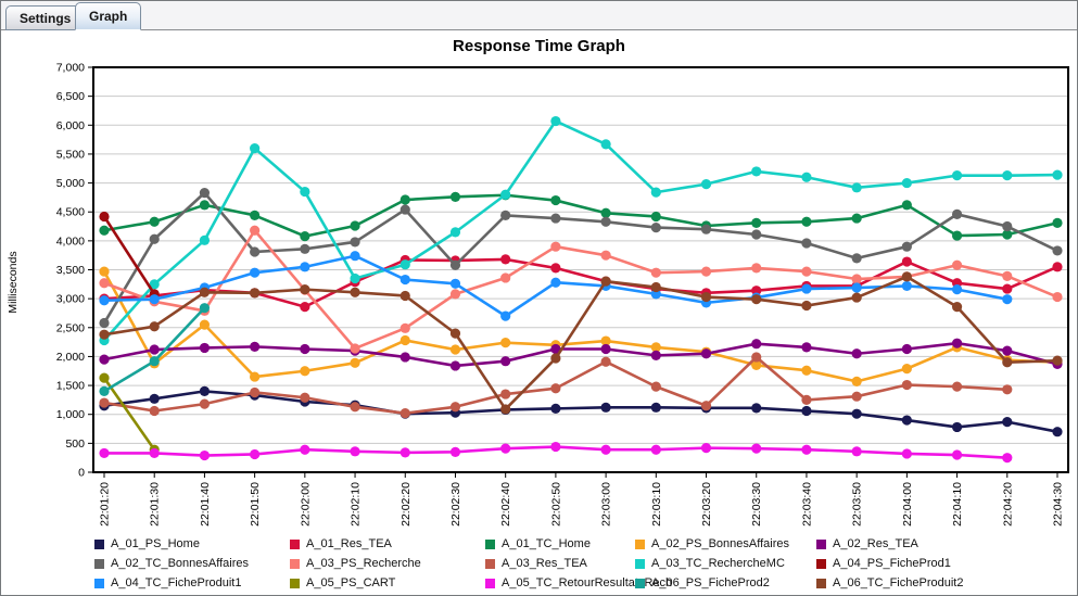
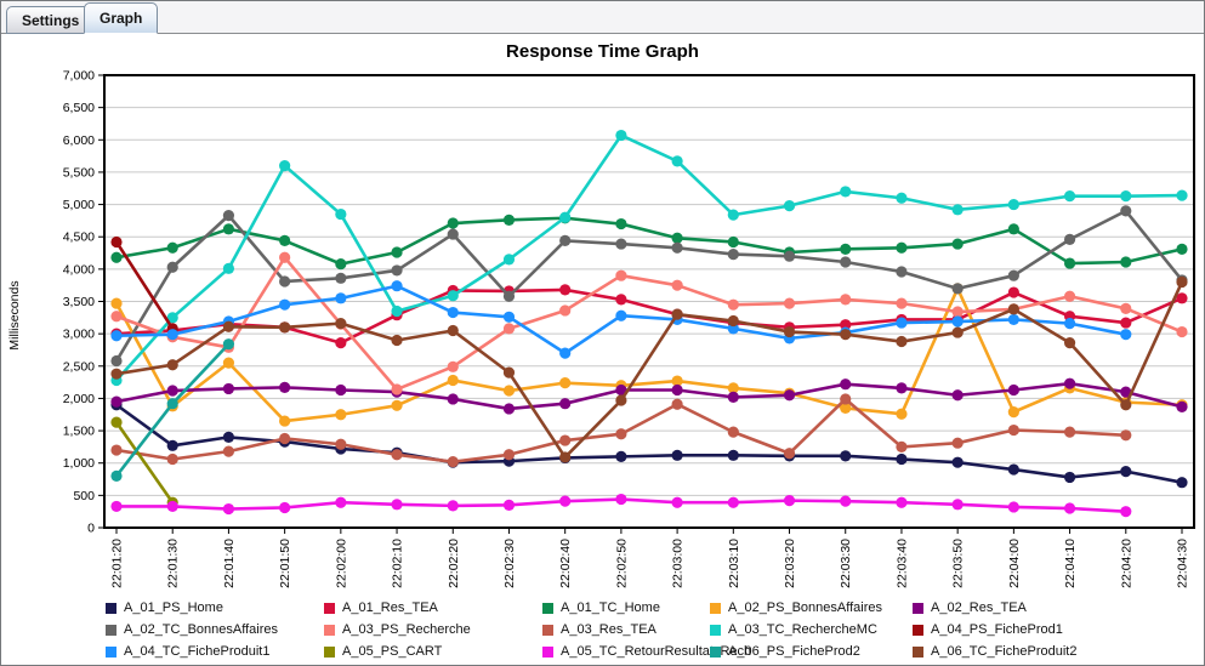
A_01_PS_Home/22:01:20: 1200 -> 1900
A_06_PS_FicheProd2/22:01:20: 1400 -> 800
A_06_TC_FicheProduit2/22:02:10: 3100 -> 2900
A_02_PS_BonnesAffaires/22:03:50: 1600 -> 3700
A_02_TC_BonnesAffaires/22:04:20: 4200 -> 4900
A_06_TC_FicheProduit2/22:04:30: 1900 -> 3800
